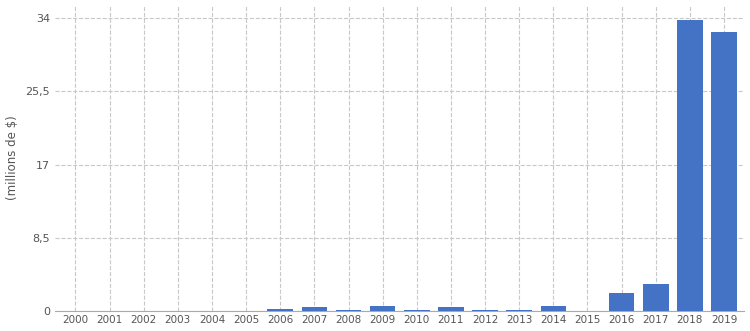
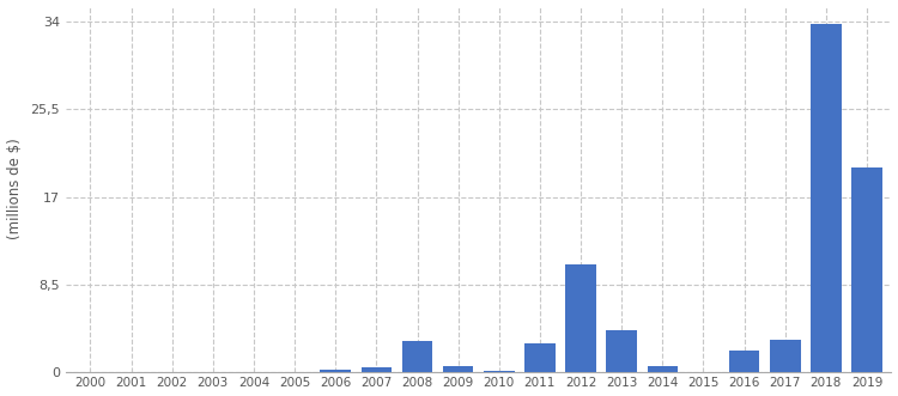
2008: 0,1 -> 3,0
2011: 0,4 -> 2,8
2012: 0,0 -> 10,4
2013: 0,1 -> 4,0
2019: 32,4 -> 19,8
